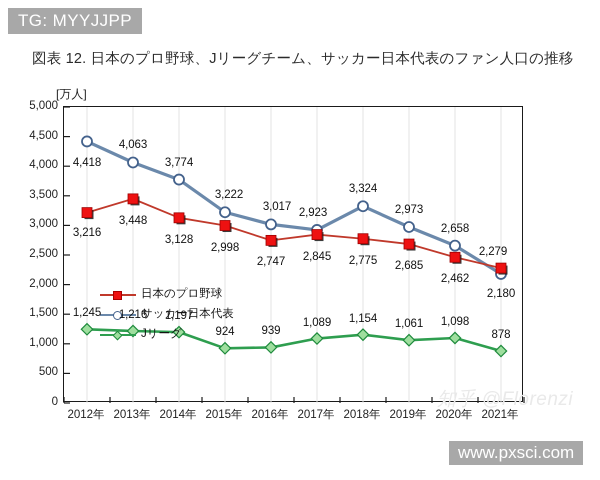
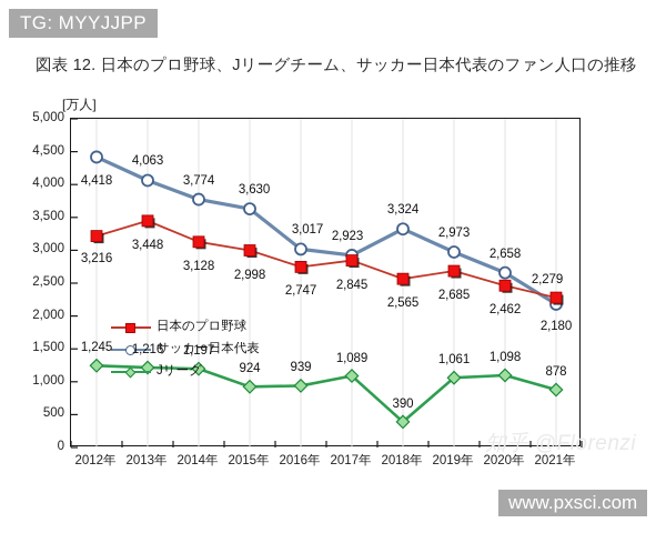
サッカー日本代表/2015年: 3,222 -> 3,630
日本のプロ野球/2018年: 2,775 -> 2,565
Jリーグ/2018年: 1,154 -> 390
